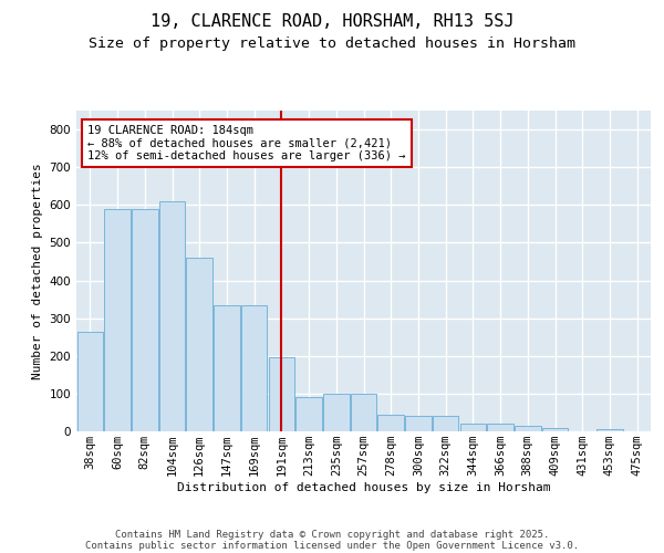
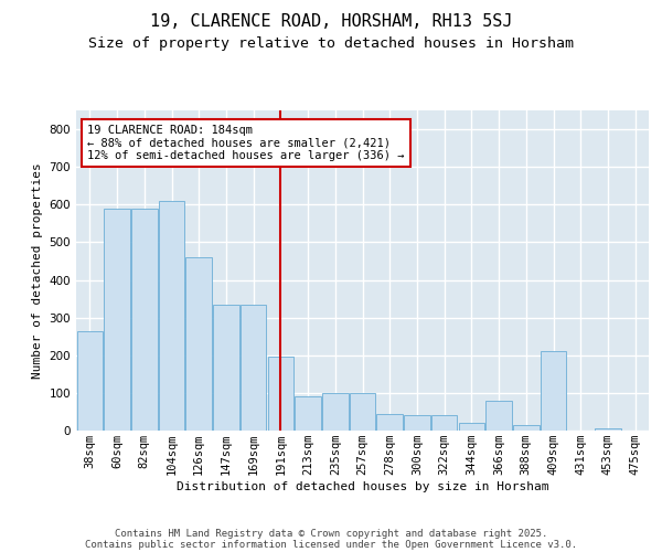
366sqm: 20 -> 80
409sqm: 10 -> 210
